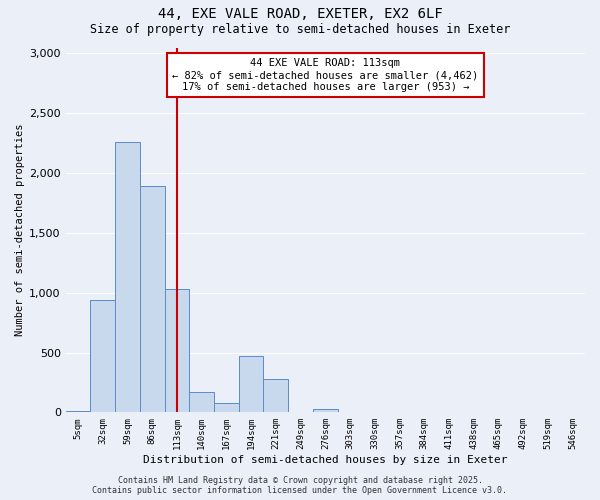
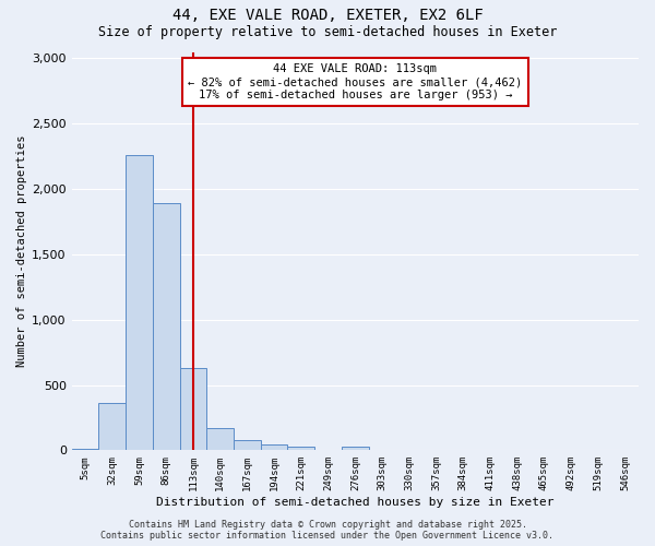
32sqm: 940 -> 360
113sqm: 1,030 -> 630
194sqm: 470 -> 40
221sqm: 280 -> 20
